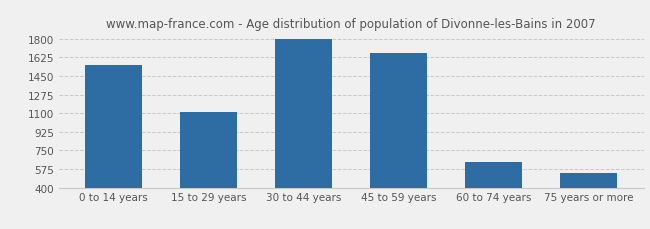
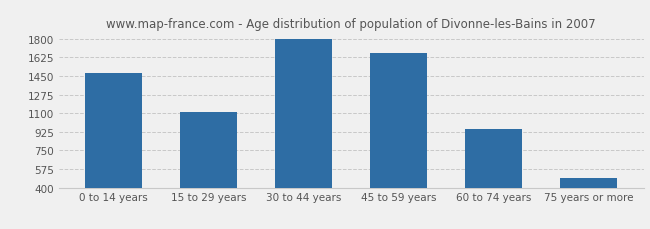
0 to 14 years: 1550 -> 1480
60 to 74 years: 640 -> 950
75 years or more: 540 -> 490
